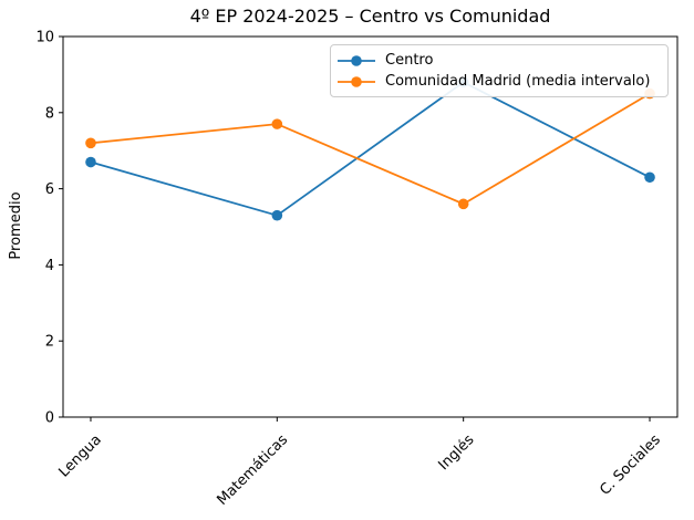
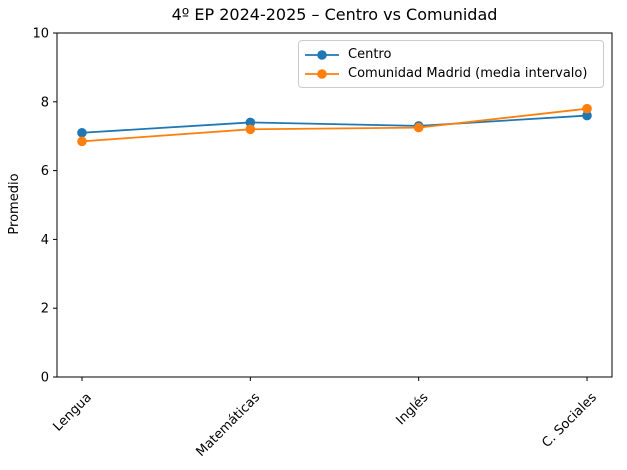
Centro/Lengua: 6.7 -> 7.1
Comunidad Madrid (media intervalo)/Lengua: 7.2 -> 6.8
Centro/Matemáticas: 5.3 -> 7.4
Comunidad Madrid (media intervalo)/Matemáticas: 7.7 -> 7.2
Centro/Inglés: 8.8 -> 7.3
Comunidad Madrid (media intervalo)/Inglés: 5.6 -> 7.2
Centro/C. Sociales: 6.3 -> 7.6
Comunidad Madrid (media intervalo)/C. Sociales: 8.5 -> 7.8
